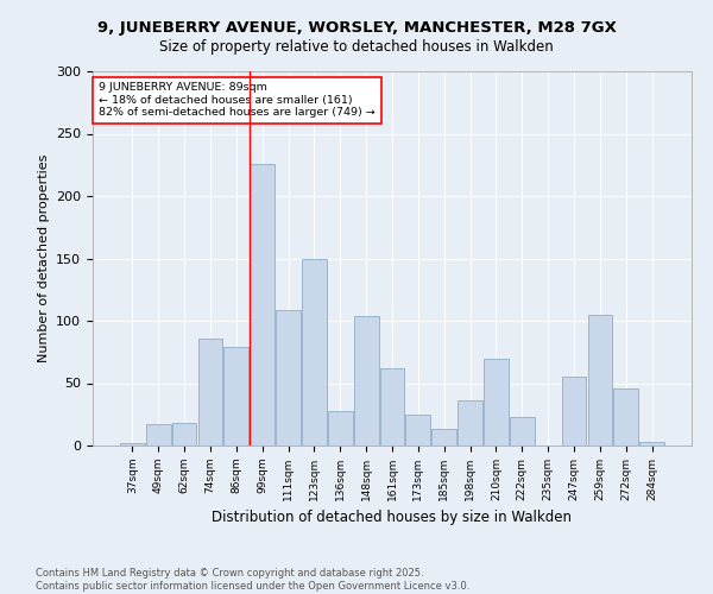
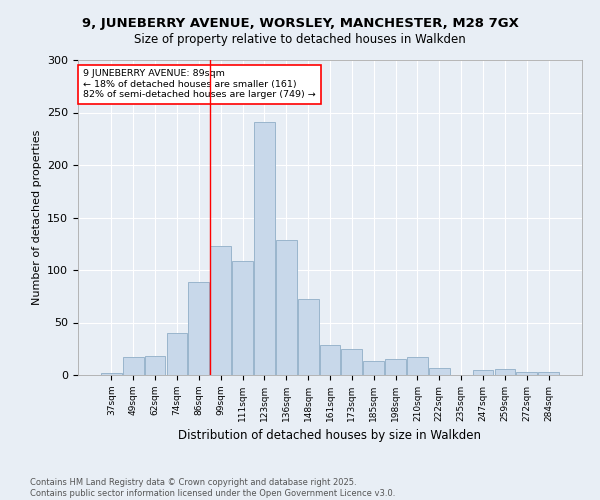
74sqm: 86 -> 40
86sqm: 79 -> 89
99sqm: 226 -> 123
123sqm: 150 -> 241
136sqm: 28 -> 129
148sqm: 104 -> 72
161sqm: 62 -> 29
198sqm: 36 -> 15
210sqm: 70 -> 17
222sqm: 23 -> 7
247sqm: 55 -> 5
259sqm: 105 -> 6
272sqm: 46 -> 3
